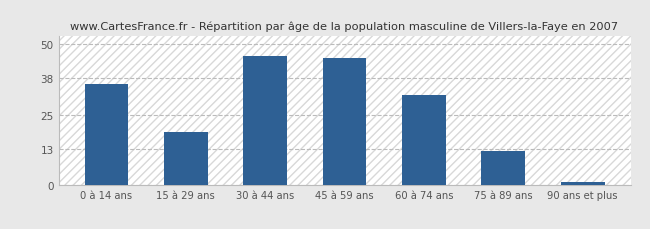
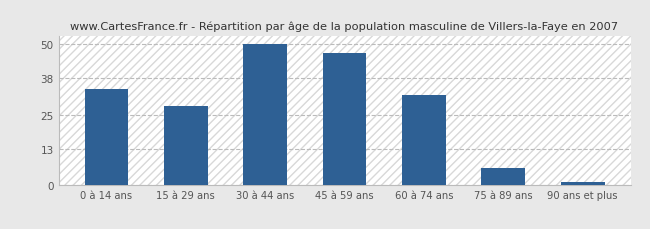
0 à 14 ans: 36 -> 34
15 à 29 ans: 19 -> 28
30 à 44 ans: 46 -> 50
45 à 59 ans: 45 -> 47
75 à 89 ans: 12 -> 6
